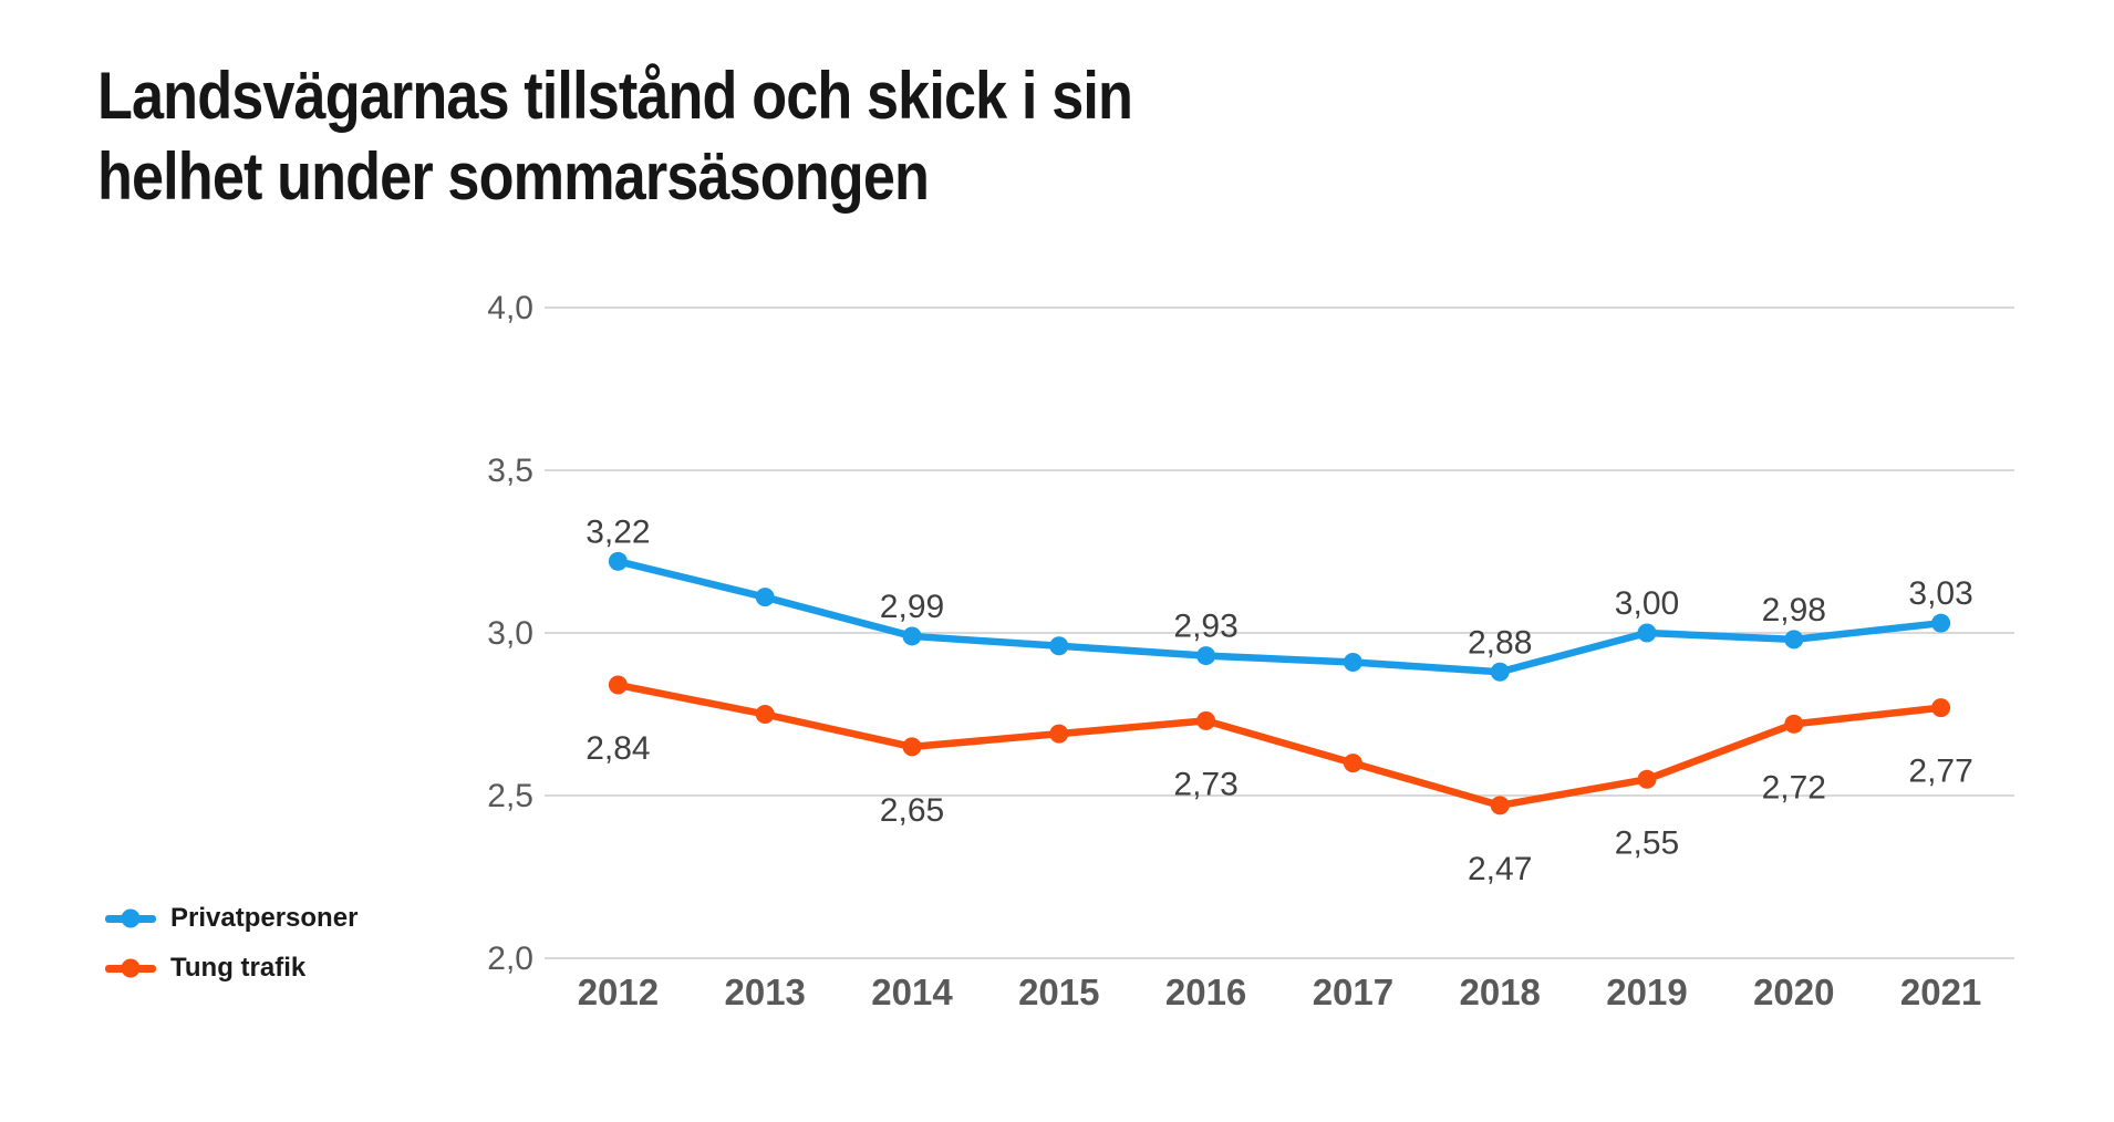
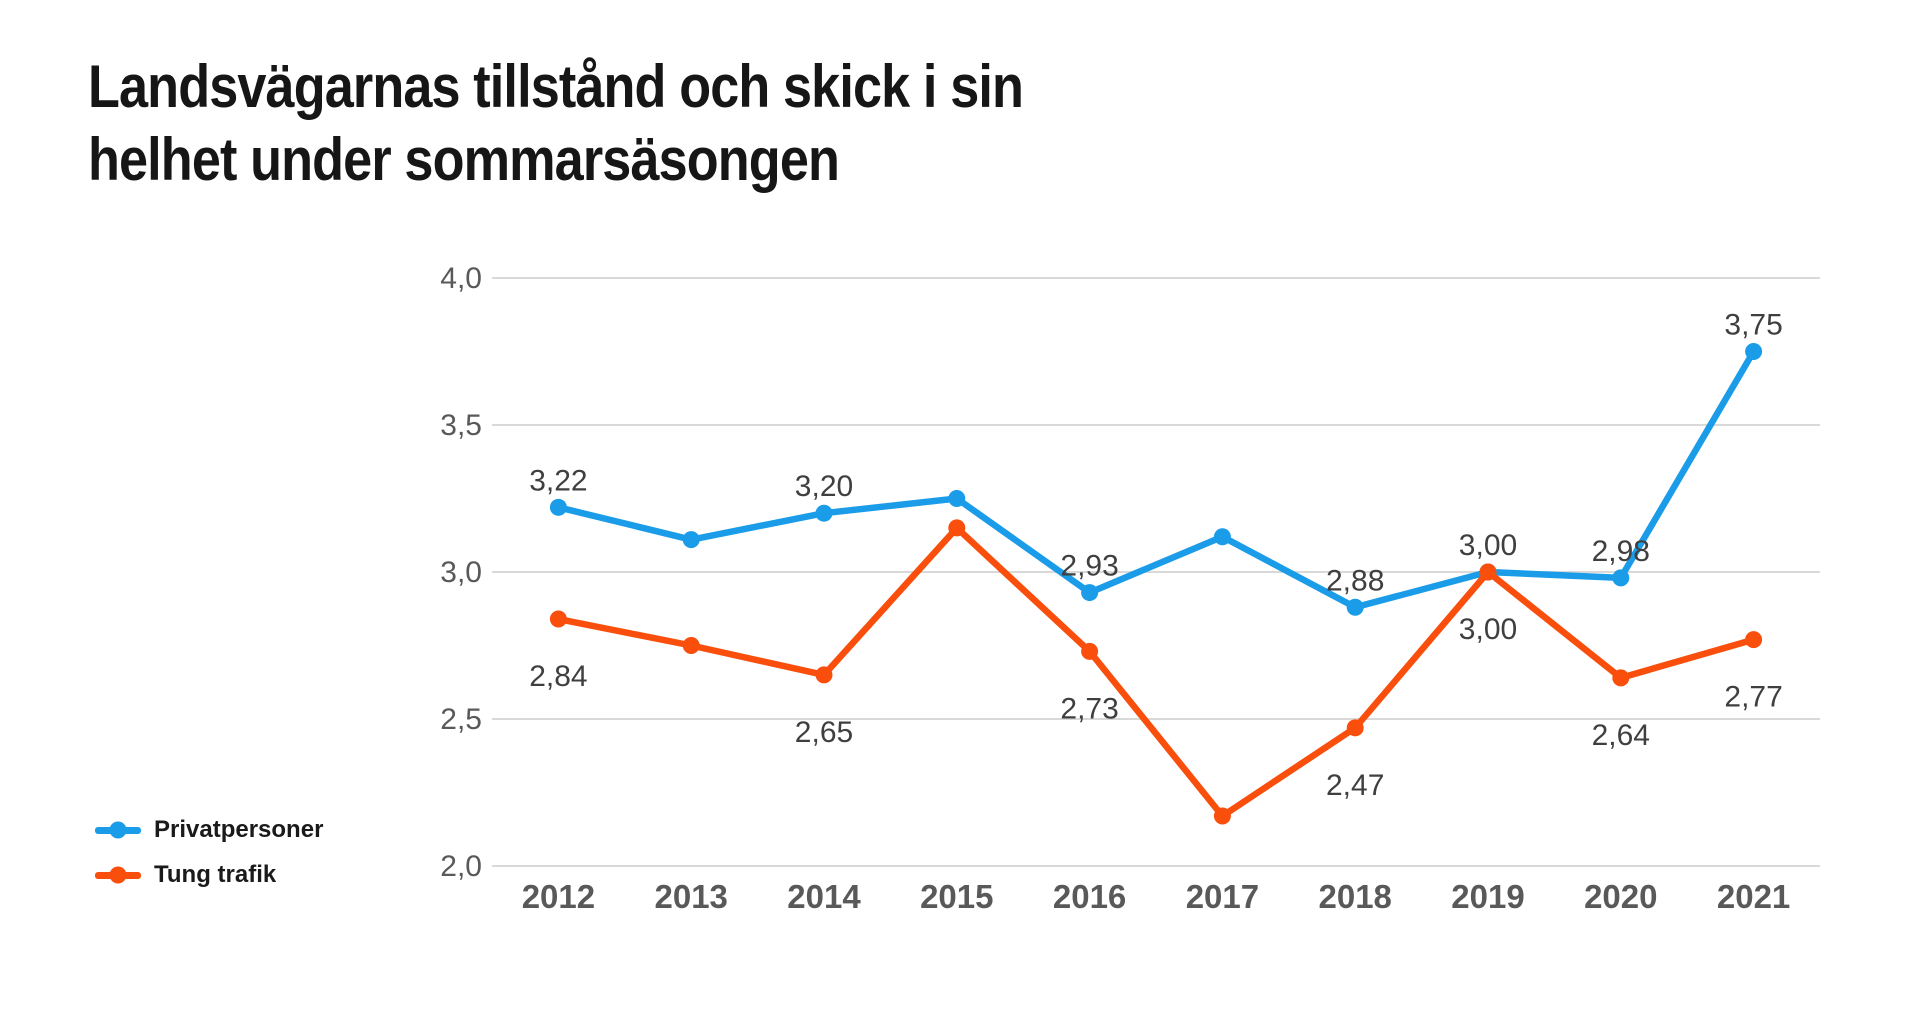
Privatpersoner/2014: 2,99 -> 3,20
Privatpersoner/2015: 2,96 -> 3,25
Tung trafik/2015: 2,69 -> 3,15
Privatpersoner/2017: 2,91 -> 3,12
Tung trafik/2017: 2,60 -> 2,17
Tung trafik/2019: 2,55 -> 3,00
Tung trafik/2020: 2,72 -> 2,64
Privatpersoner/2021: 3,03 -> 3,75
